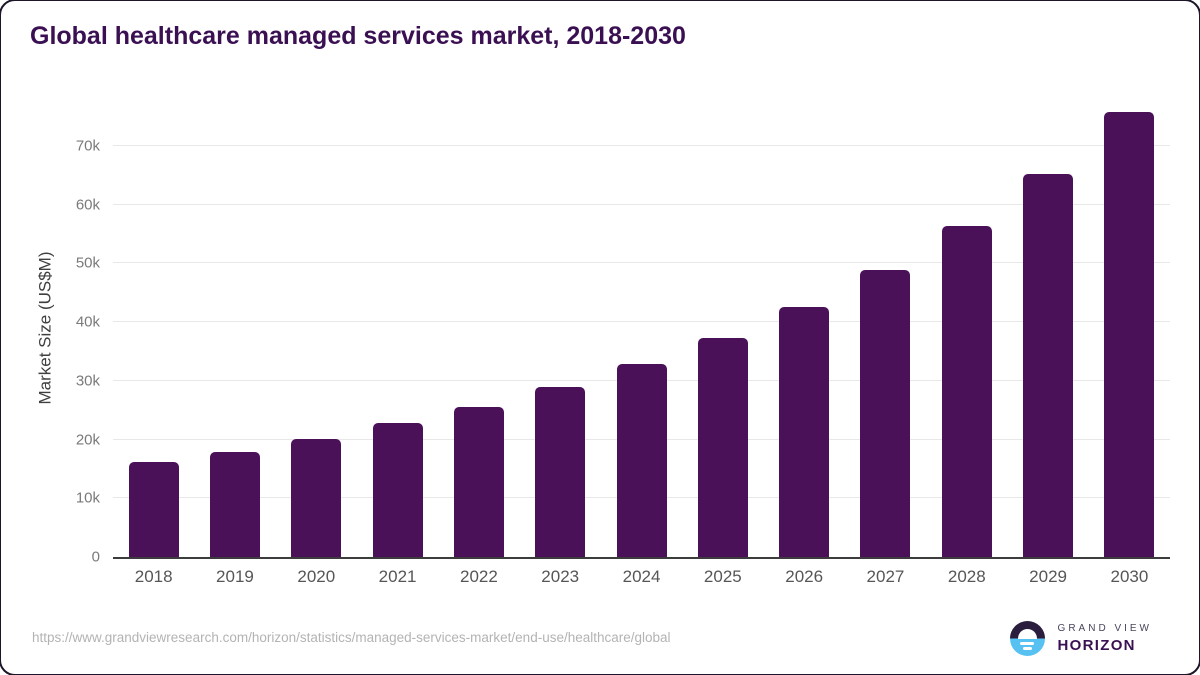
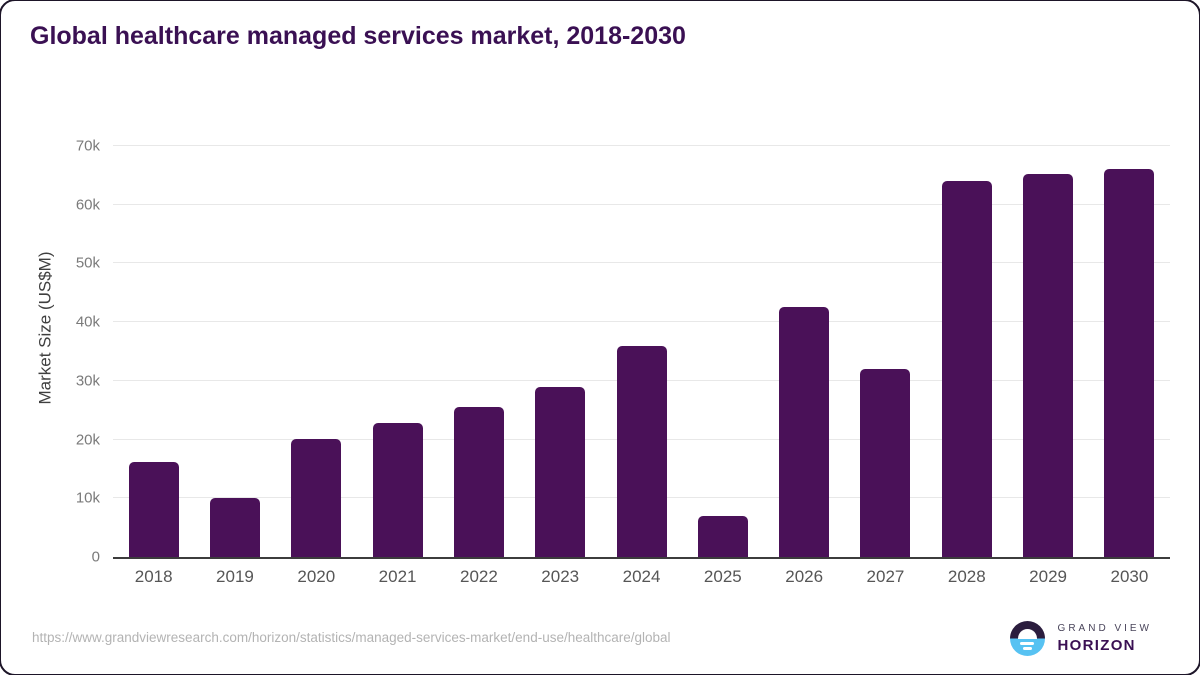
2019: 18k -> 10k
2024: 33k -> 36k
2025: 37k -> 7k
2027: 49k -> 32k
2028: 56k -> 64k
2030: 76k -> 66k
